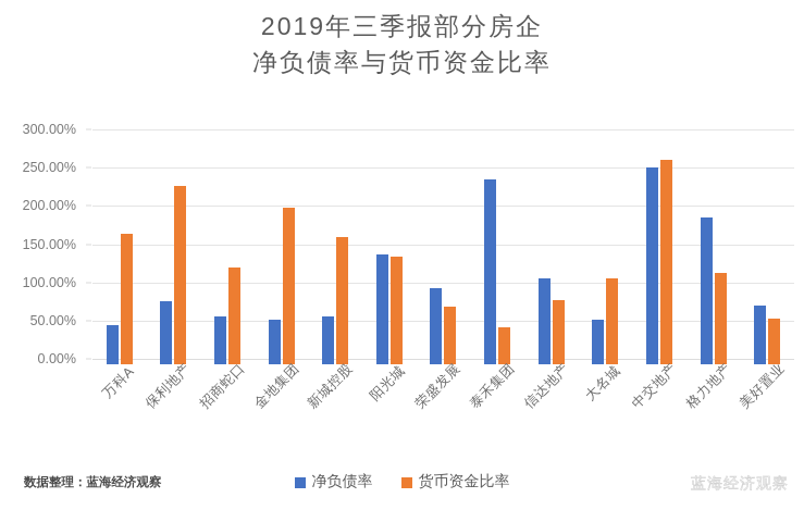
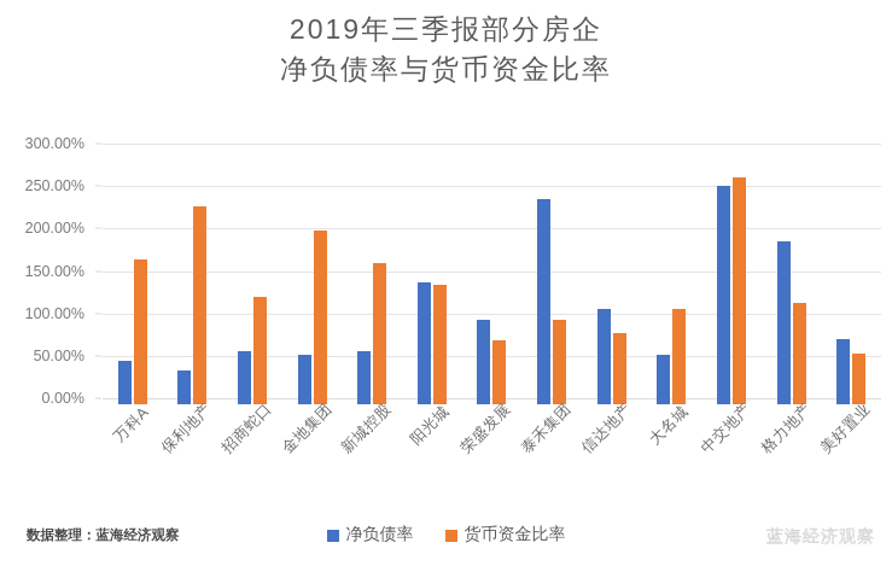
净负债率/保利地产: 80% -> 40%
货币资金比率/泰禾集团: 50% -> 100%
